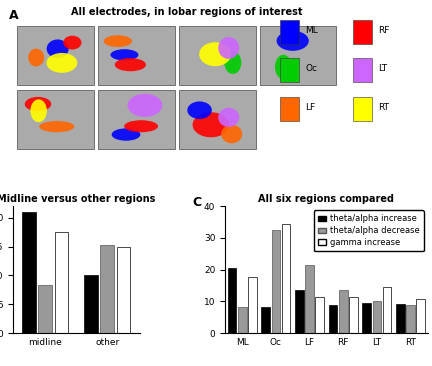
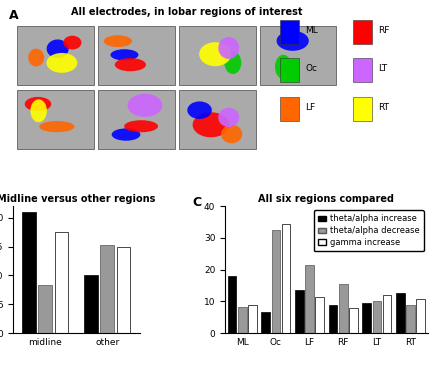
All six regions compared/theta/alpha increase/ML: 20.5 -> 18.0
All six regions compared/gamma increase/ML: 17.8 -> 9.0
All six regions compared/theta/alpha increase/Oc: 8.2 -> 6.5
All six regions compared/theta/alpha decrease/RF: 13.5 -> 15.5
All six regions compared/gamma increase/RF: 11.5 -> 8.0
All six regions compared/gamma increase/LT: 14.5 -> 12.0
All six regions compared/theta/alpha increase/RT: 9.3 -> 12.5
